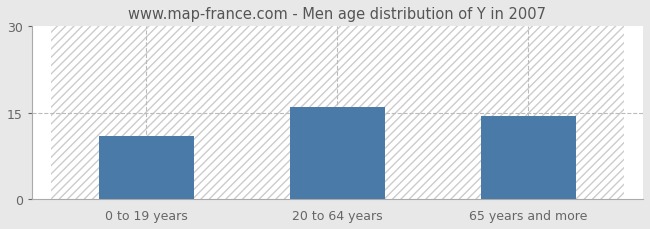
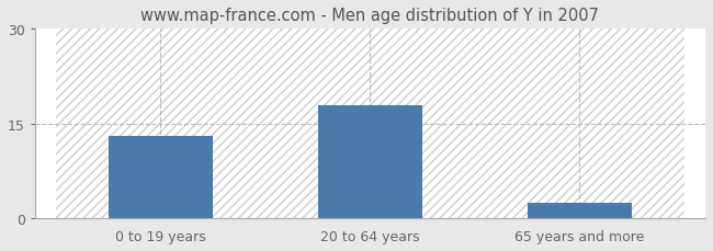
0 to 19 years: 11.0 -> 13.0
20 to 64 years: 16.0 -> 18.0
65 years and more: 14.4 -> 2.5
